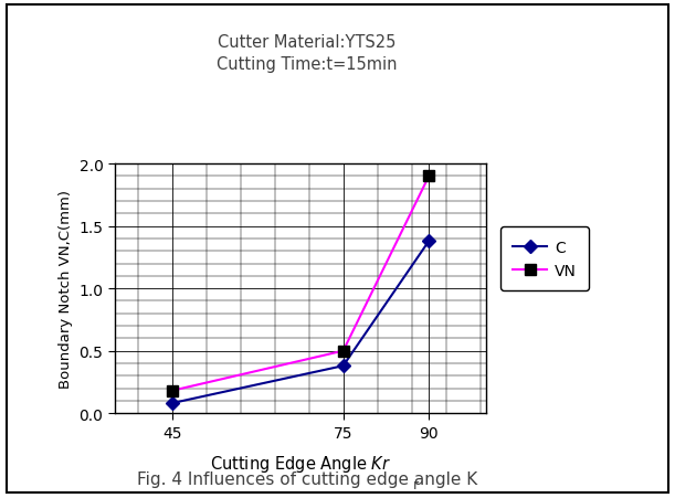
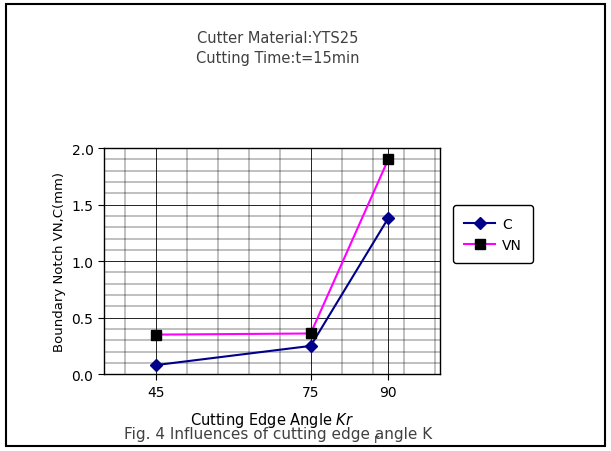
VN/45: 0.18 -> 0.35
C/75: 0.38 -> 0.25
VN/75: 0.50 -> 0.36
